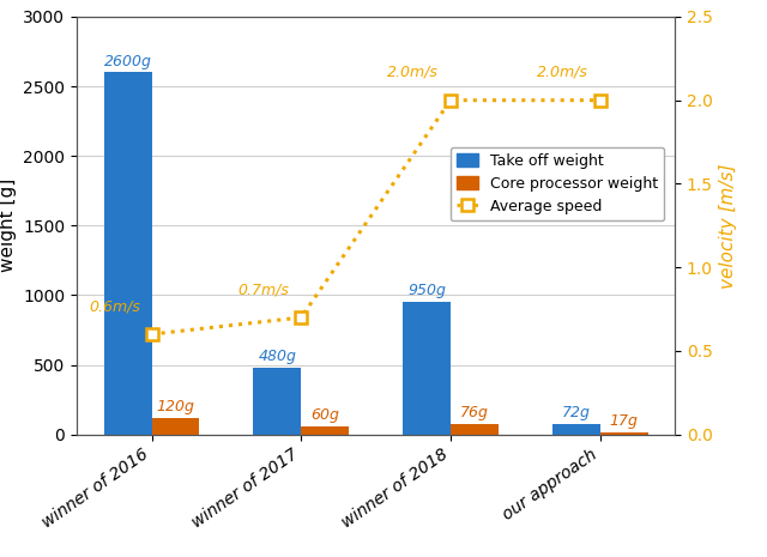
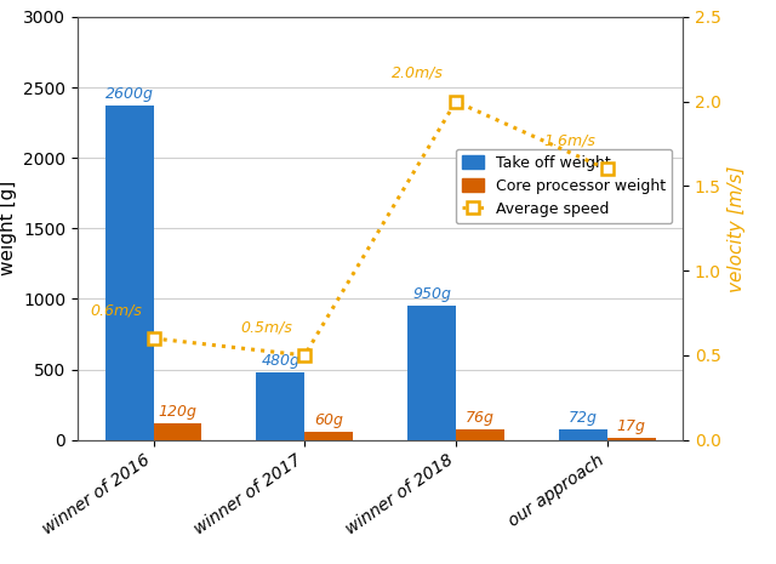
Take off weight/winner of 2016: 2600 -> 2370
Average speed/winner of 2017: 0.7m/s -> 0.5m/s
Average speed/our approach: 2.0m/s -> 1.6m/s
